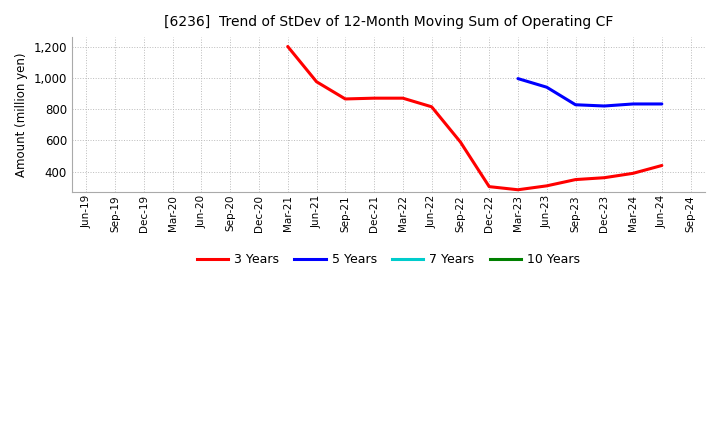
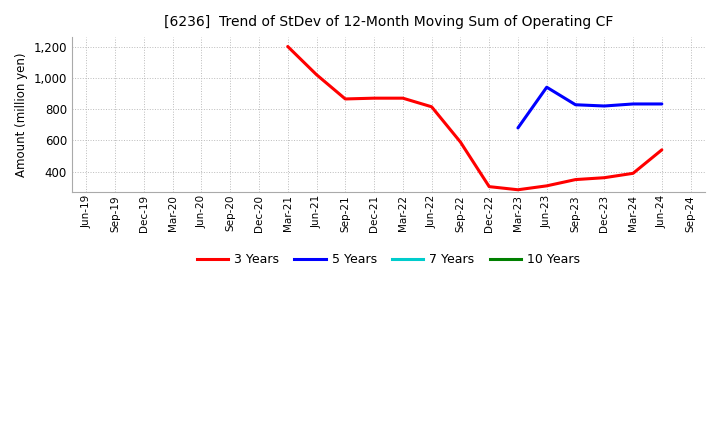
3 Years/Jun-21: 980 -> 1,020
5 Years/Mar-23: 1,000 -> 680
3 Years/Jun-24: 440 -> 540
